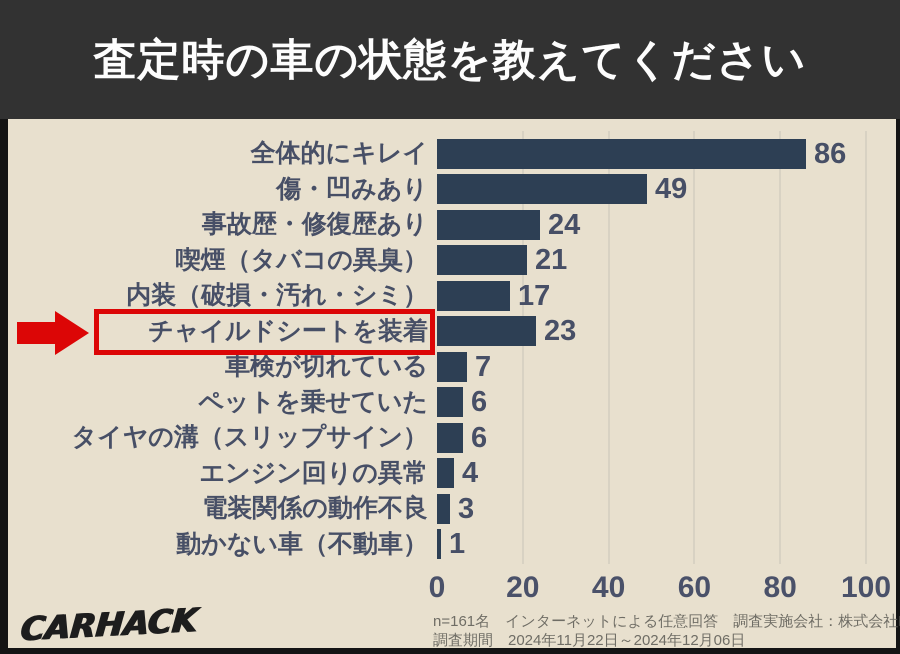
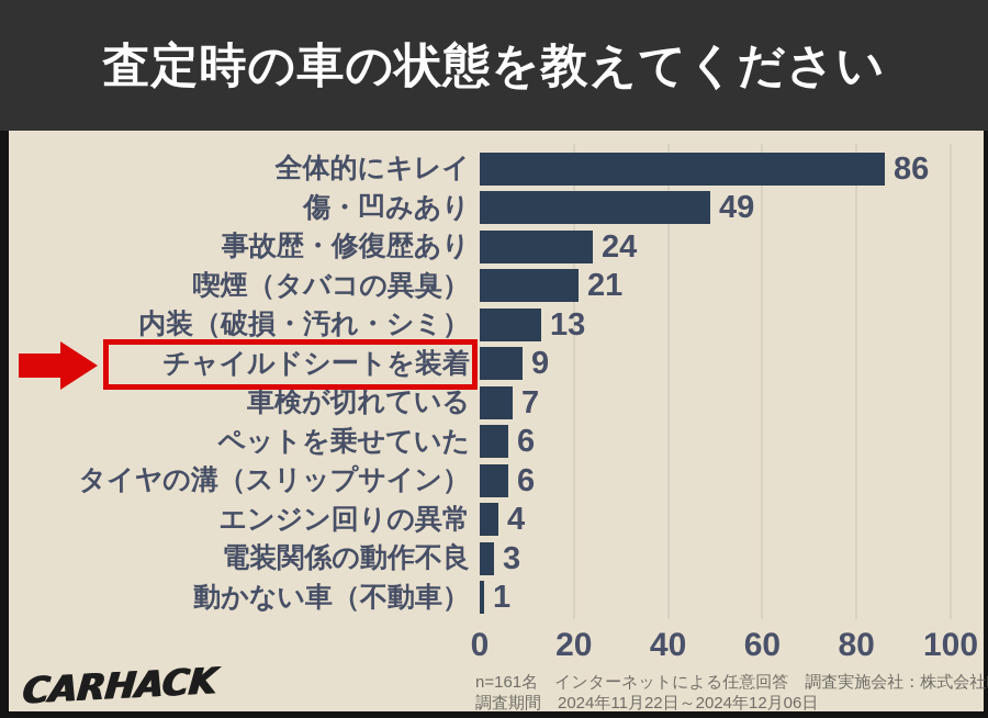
内装（破損・汚れ・シミ）: 17 -> 13
チャイルドシートを装着: 23 -> 9
